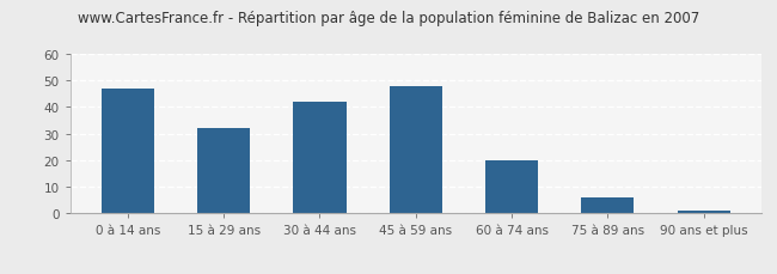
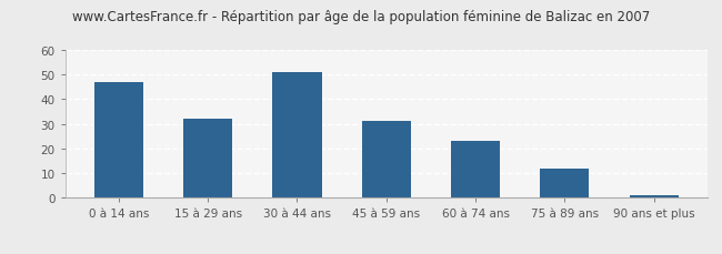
30 à 44 ans: 42 -> 51
45 à 59 ans: 48 -> 31
60 à 74 ans: 20 -> 23
75 à 89 ans: 6 -> 12
